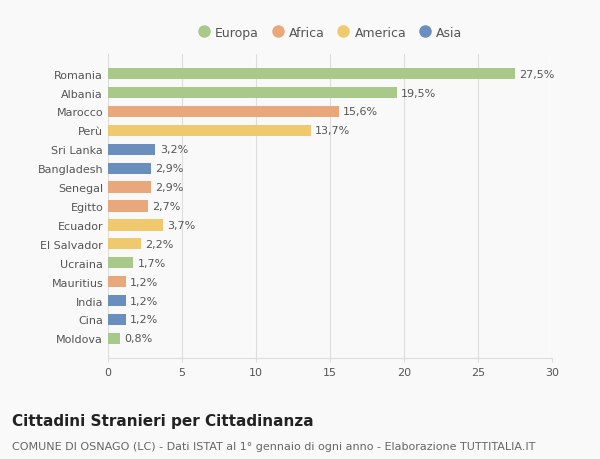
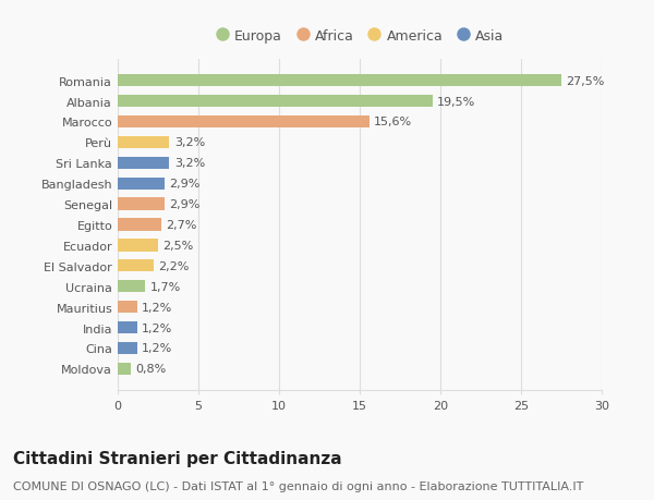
Perù: 13,7% -> 3,2%
Ecuador: 3,7% -> 2,5%
